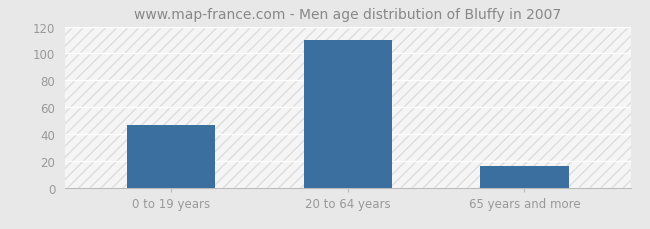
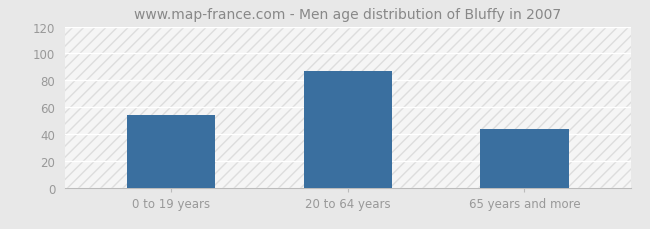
0 to 19 years: 47 -> 54
20 to 64 years: 110 -> 87
65 years and more: 16 -> 44
